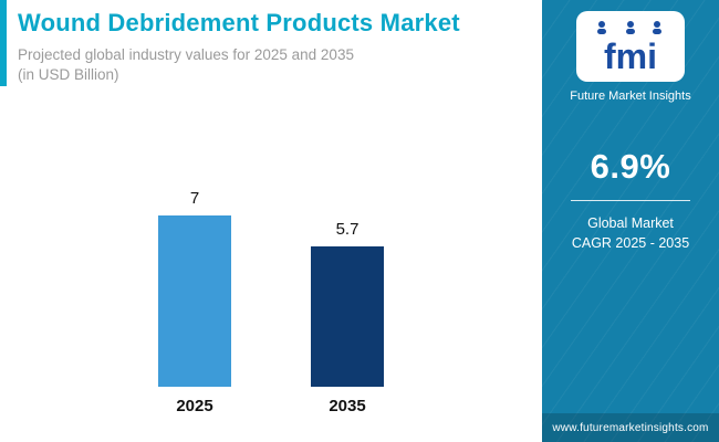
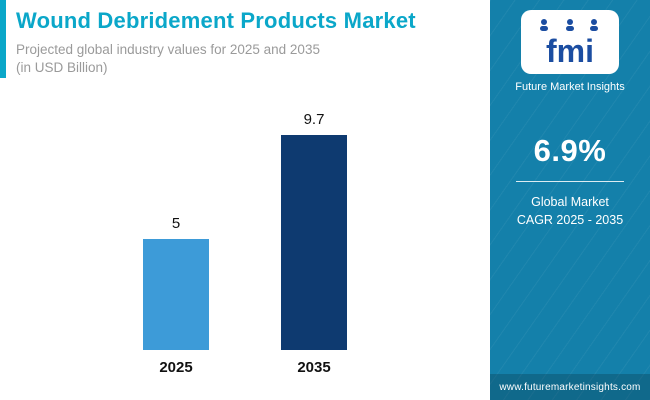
2025: 7 -> 5
2035: 5.7 -> 9.7
